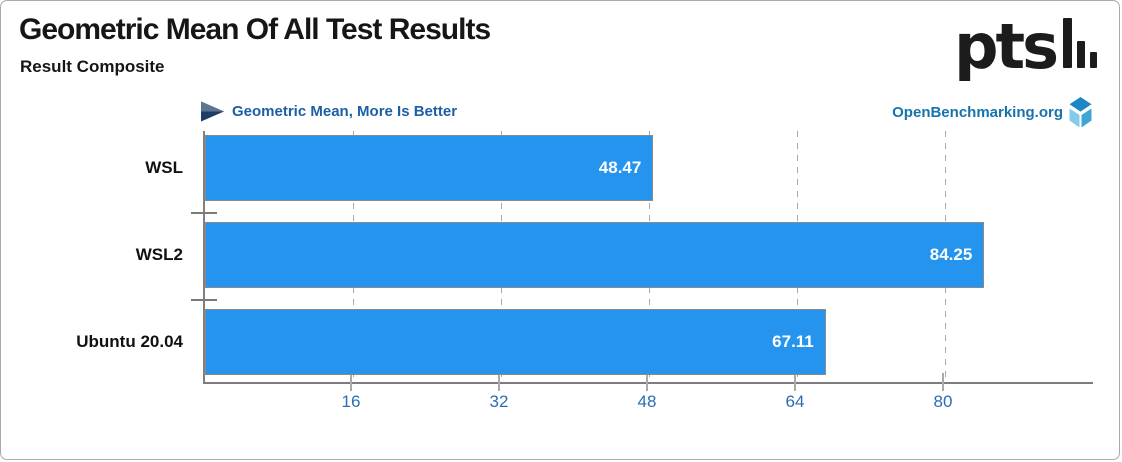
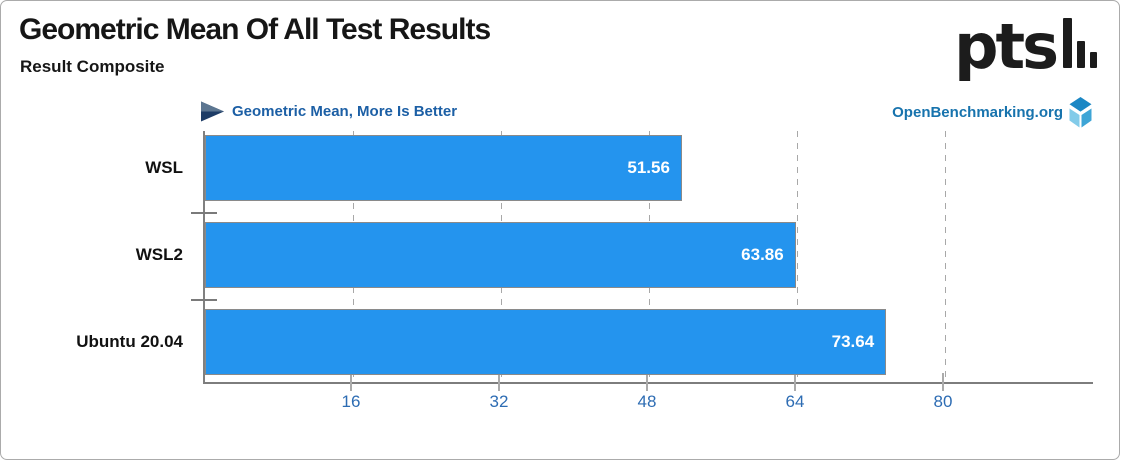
WSL: 48.47 -> 51.56
WSL2: 84.25 -> 63.86
Ubuntu 20.04: 67.11 -> 73.64
